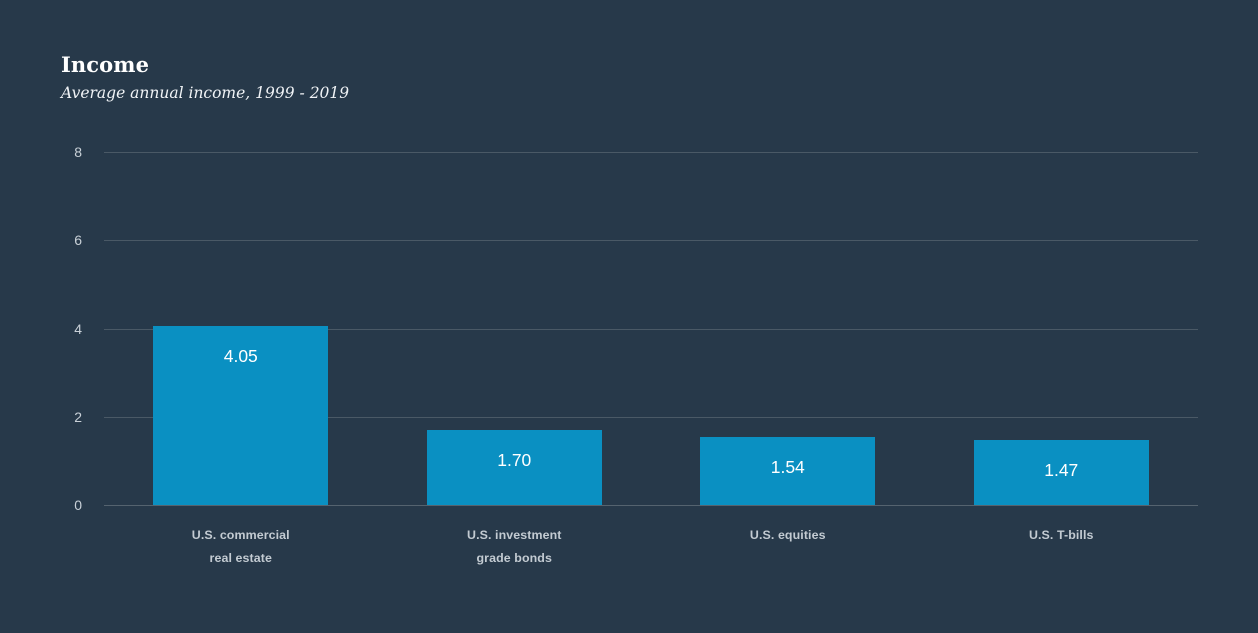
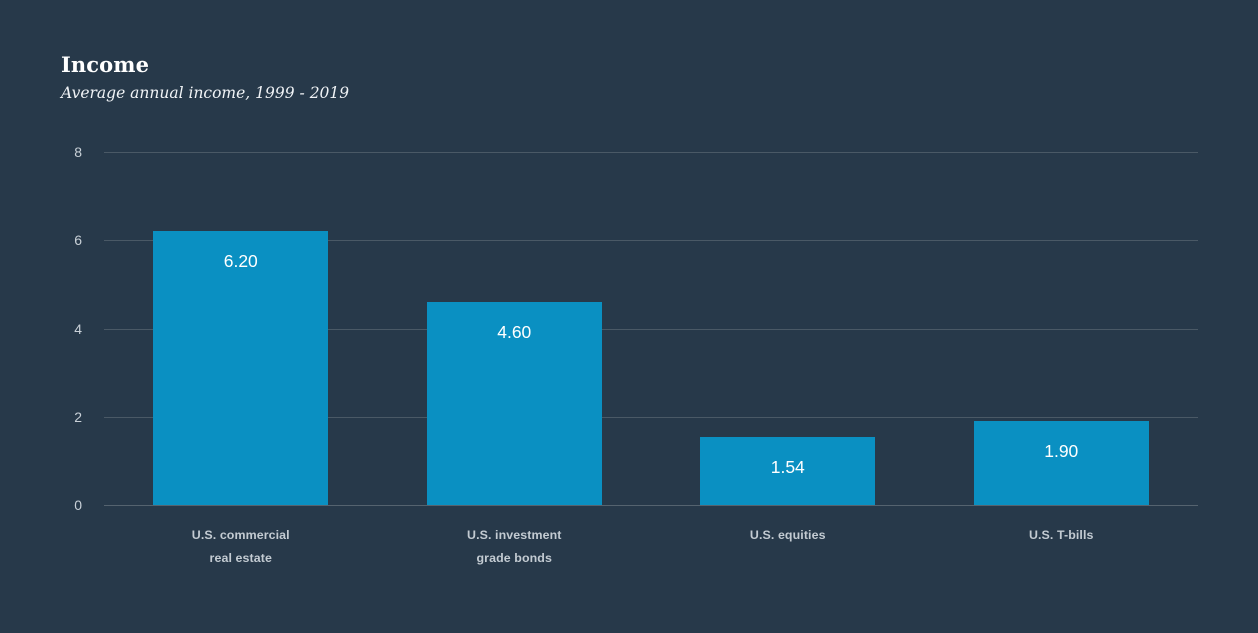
U.S. commercial real estate: 4.05 -> 6.20
U.S. investment grade bonds: 1.70 -> 4.60
U.S. T-bills: 1.47 -> 1.90
